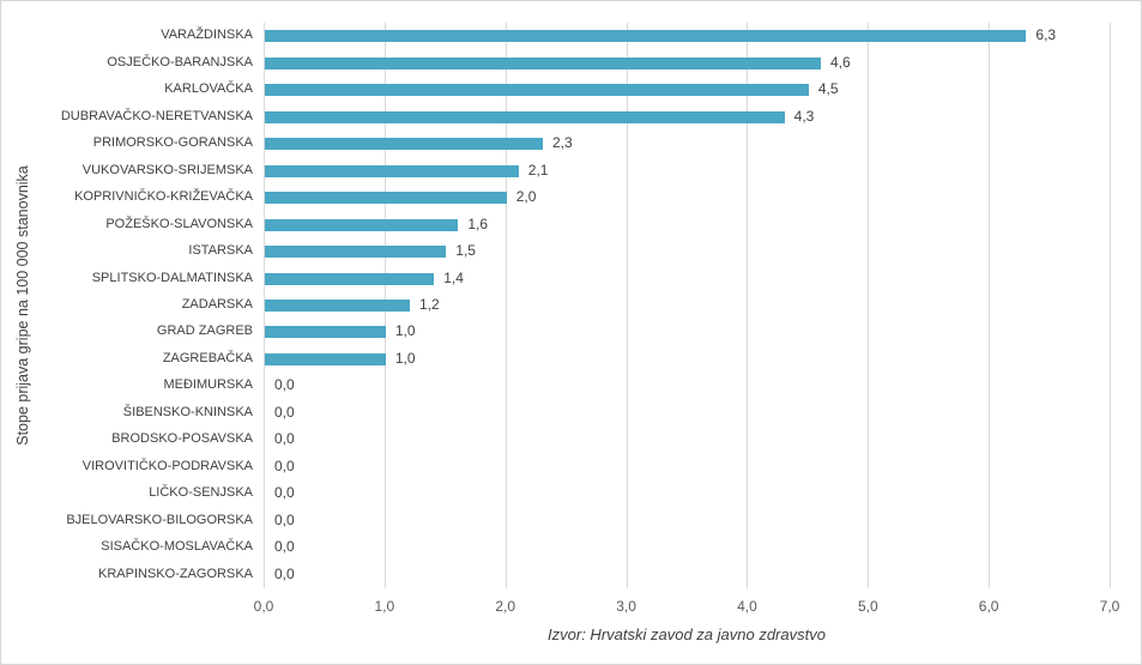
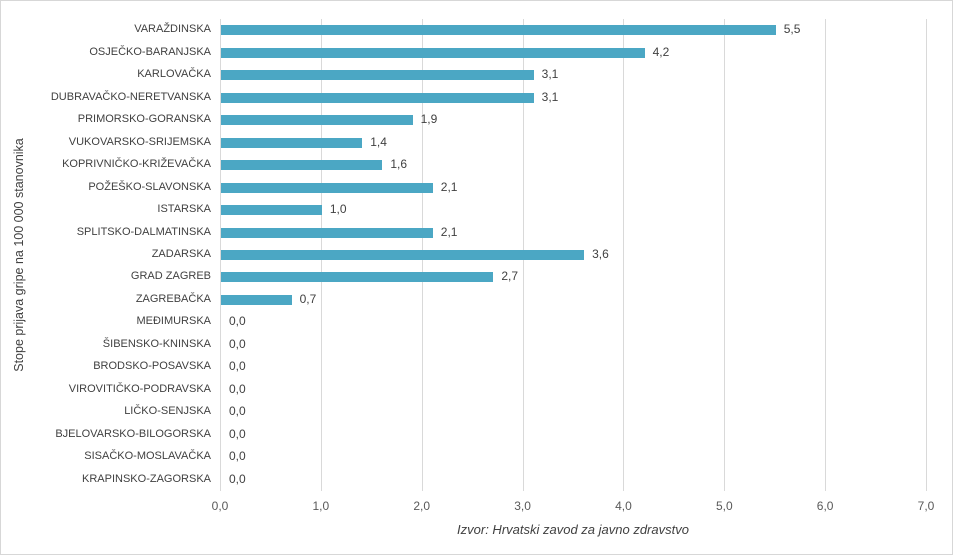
VARAŽDINSKA: 6,3 -> 5,5
OSJEČKO-BARANJSKA: 4,6 -> 4,2
KARLOVAČKA: 4,5 -> 3,1
DUBRAVAČKO-NERETVANSKA: 4,3 -> 3,1
PRIMORSKO-GORANSKA: 2,3 -> 1,9
VUKOVARSKO-SRIJEMSKA: 2,1 -> 1,4
KOPRIVNIČKO-KRIŽEVAČKA: 2,0 -> 1,6
POŽEŠKO-SLAVONSKA: 1,6 -> 2,1
ISTARSKA: 1,5 -> 1,0
SPLITSKO-DALMATINSKA: 1,4 -> 2,1
ZADARSKA: 1,2 -> 3,6
GRAD ZAGREB: 1,0 -> 2,7
ZAGREBAČKA: 1,0 -> 0,7
